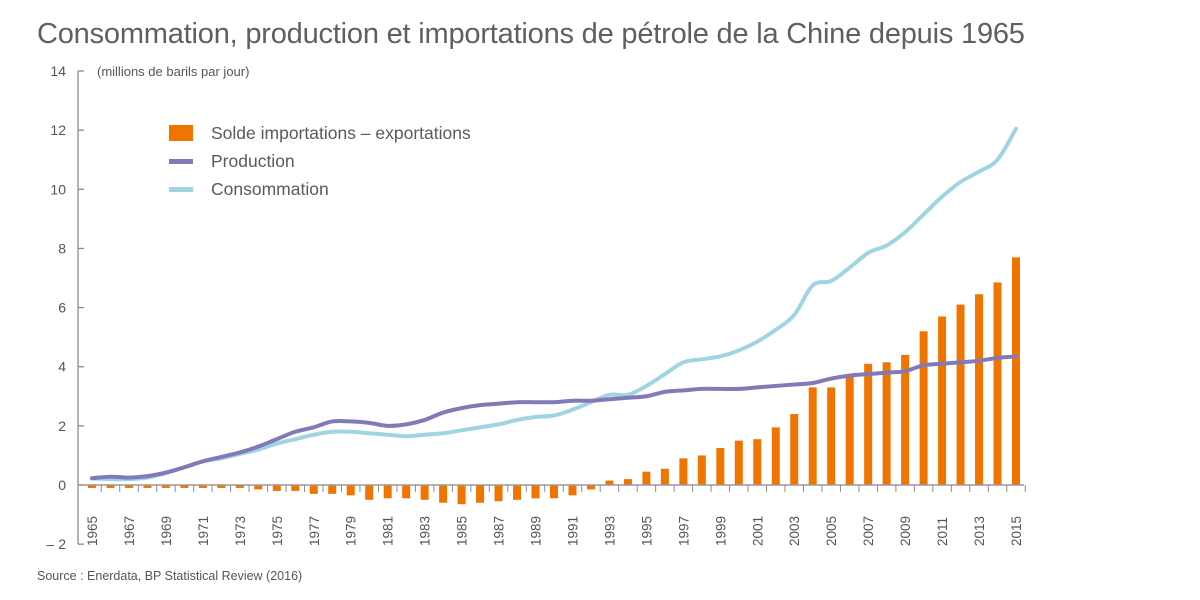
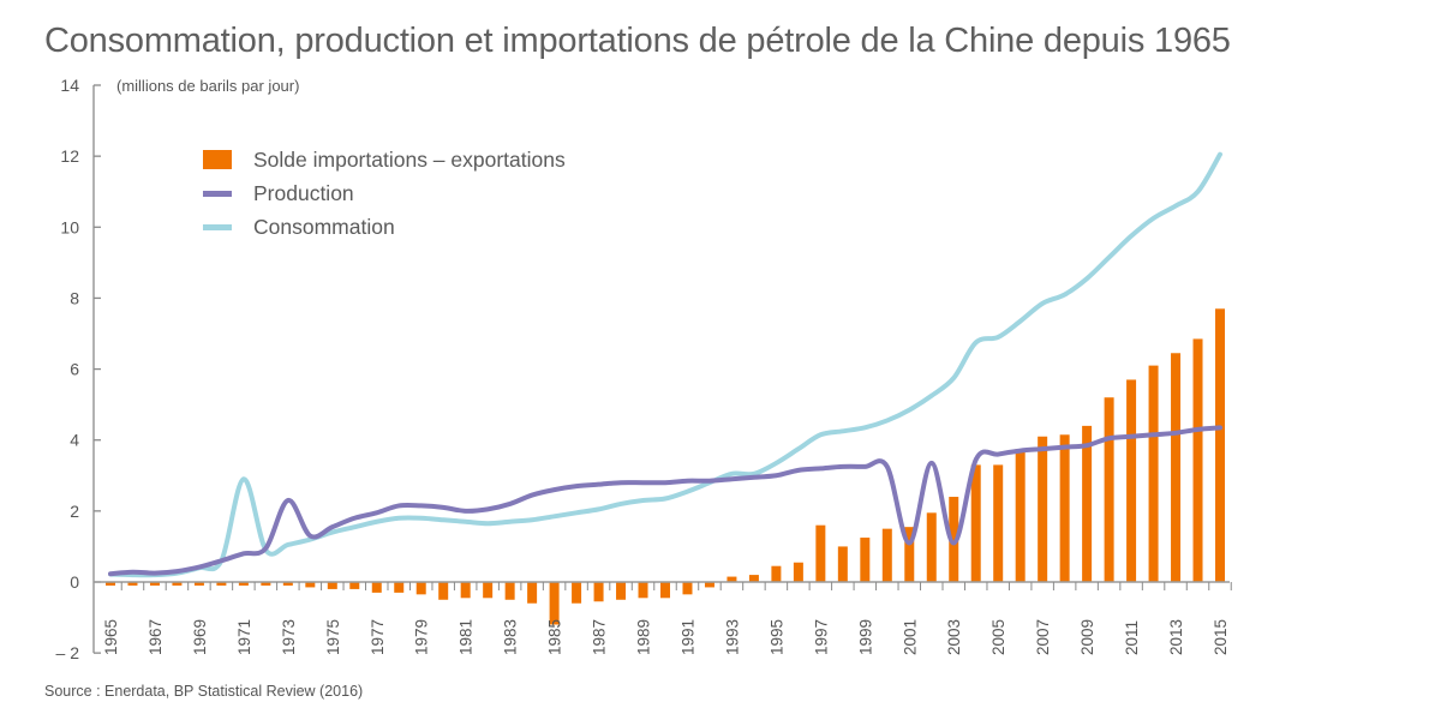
Consommation/1971: 0.8 -> 2.9
Production/1973: 1.1 -> 2.3
Solde importations – exportations/1985: -0.7 -> -1.2
Solde importations – exportations/1997: 0.9 -> 1.6
Production/2001: 3.3 -> 1.1
Production/2003: 3.4 -> 1.1
